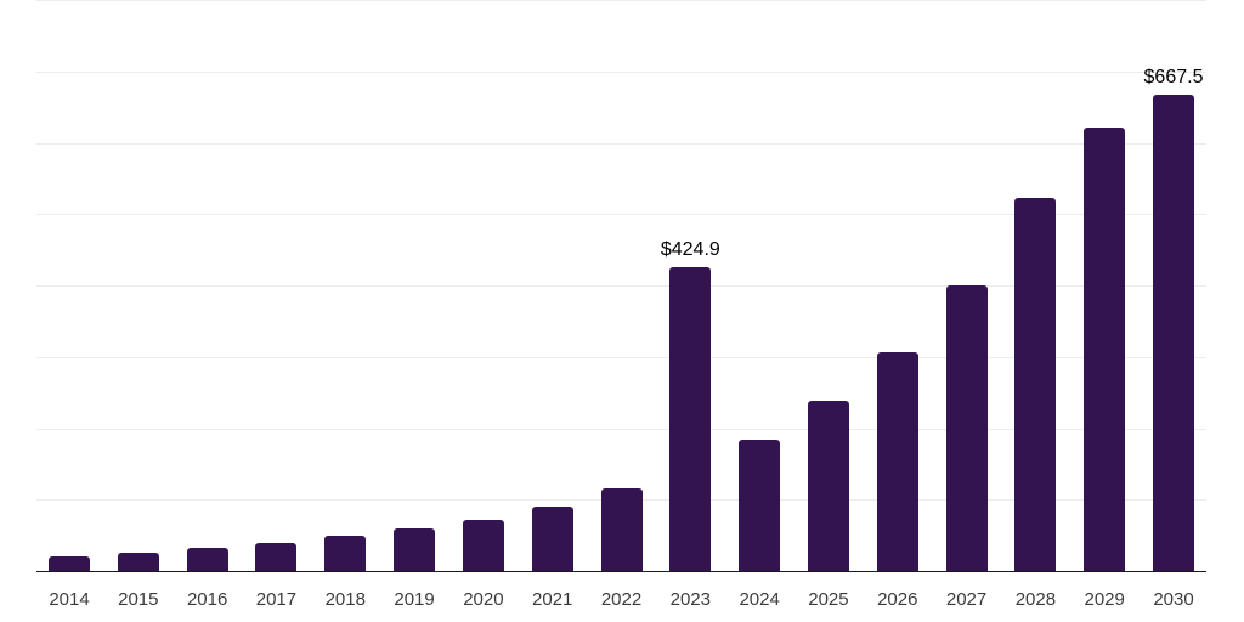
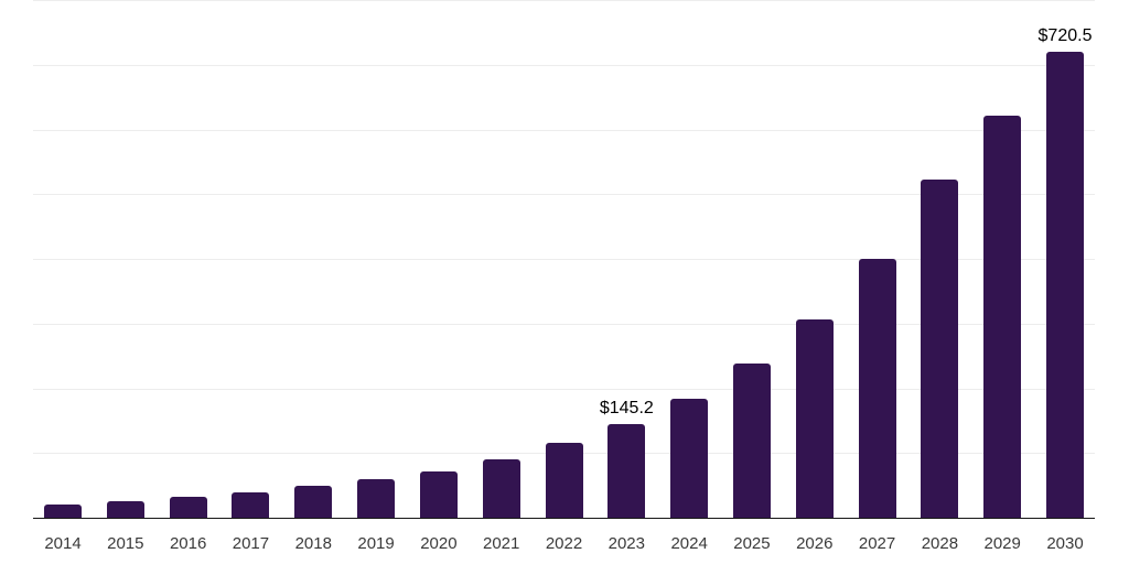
2023: $424.9 -> $145.2
2030: $667.5 -> $720.5
